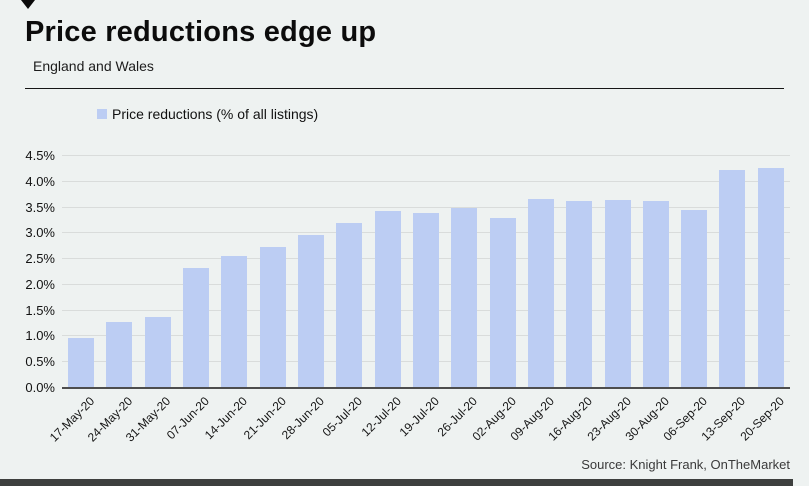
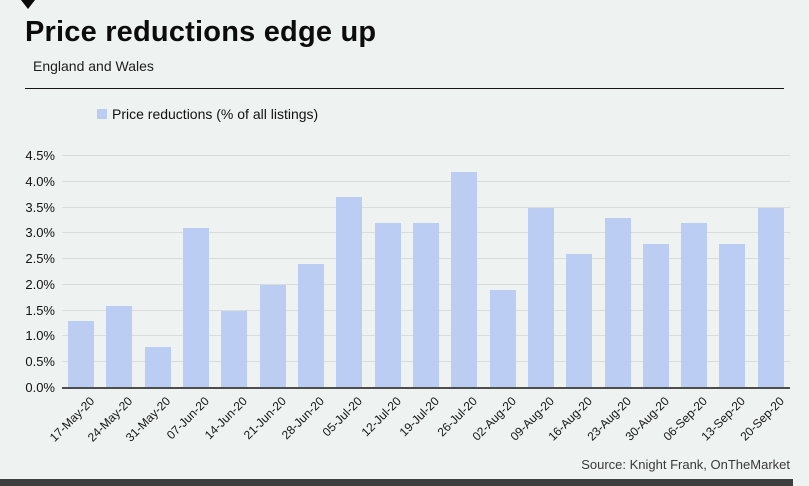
17-May-20: 1.0% -> 1.3%
24-May-20: 1.3% -> 1.6%
31-May-20: 1.4% -> 0.8%
07-Jun-20: 2.3% -> 3.1%
14-Jun-20: 2.6% -> 1.5%
21-Jun-20: 2.7% -> 2.0%
28-Jun-20: 3.0% -> 2.4%
05-Jul-20: 3.2% -> 3.7%
12-Jul-20: 3.4% -> 3.2%
19-Jul-20: 3.4% -> 3.2%
26-Jul-20: 3.5% -> 4.2%
02-Aug-20: 3.3% -> 1.9%
09-Aug-20: 3.7% -> 3.5%
16-Aug-20: 3.6% -> 2.6%
23-Aug-20: 3.6% -> 3.3%
30-Aug-20: 3.6% -> 2.8%
06-Sep-20: 3.5% -> 3.2%
13-Sep-20: 4.2% -> 2.8%
20-Sep-20: 4.3% -> 3.5%
